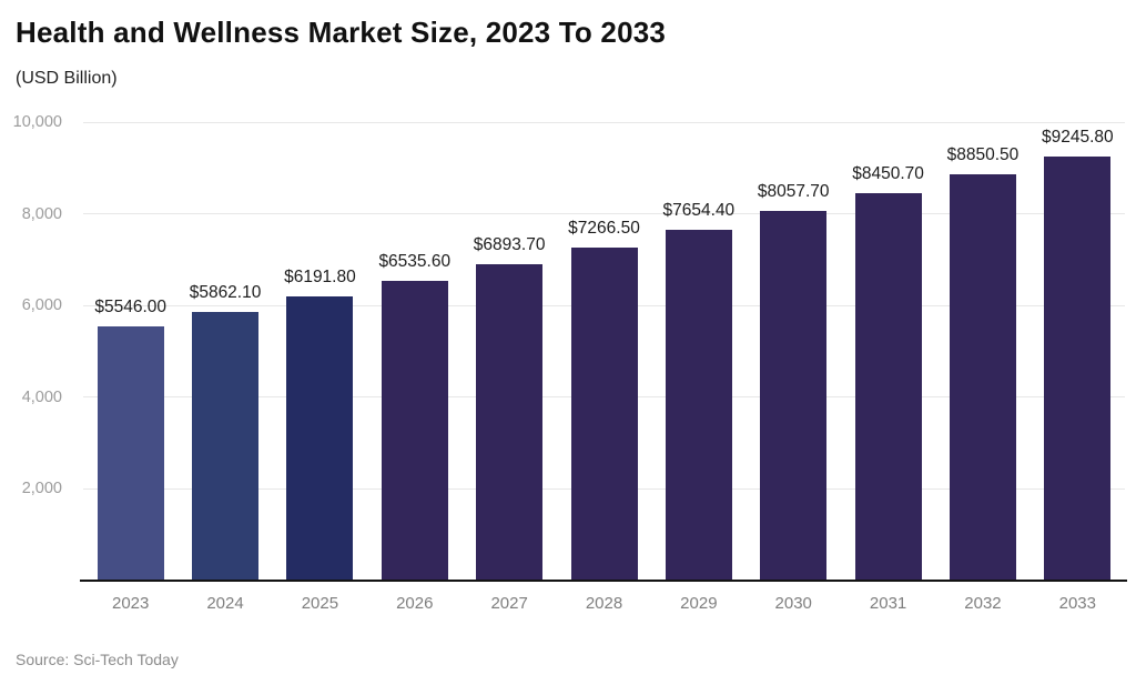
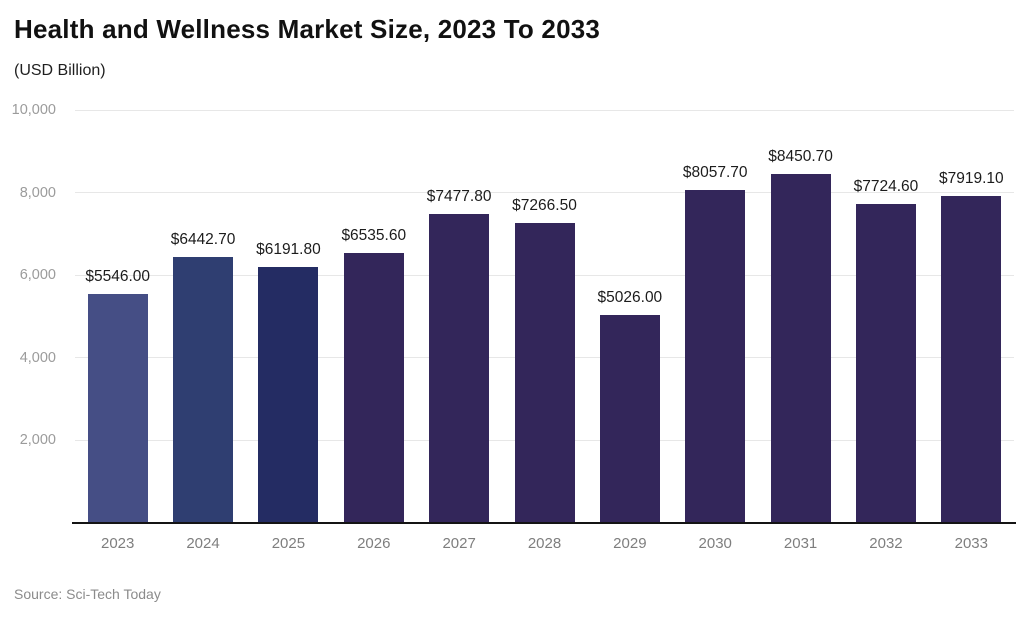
2024: $5862.10 -> $6442.70
2027: $6893.70 -> $7477.80
2029: $7654.40 -> $5026.00
2032: $8850.50 -> $7724.60
2033: $9245.80 -> $7919.10
